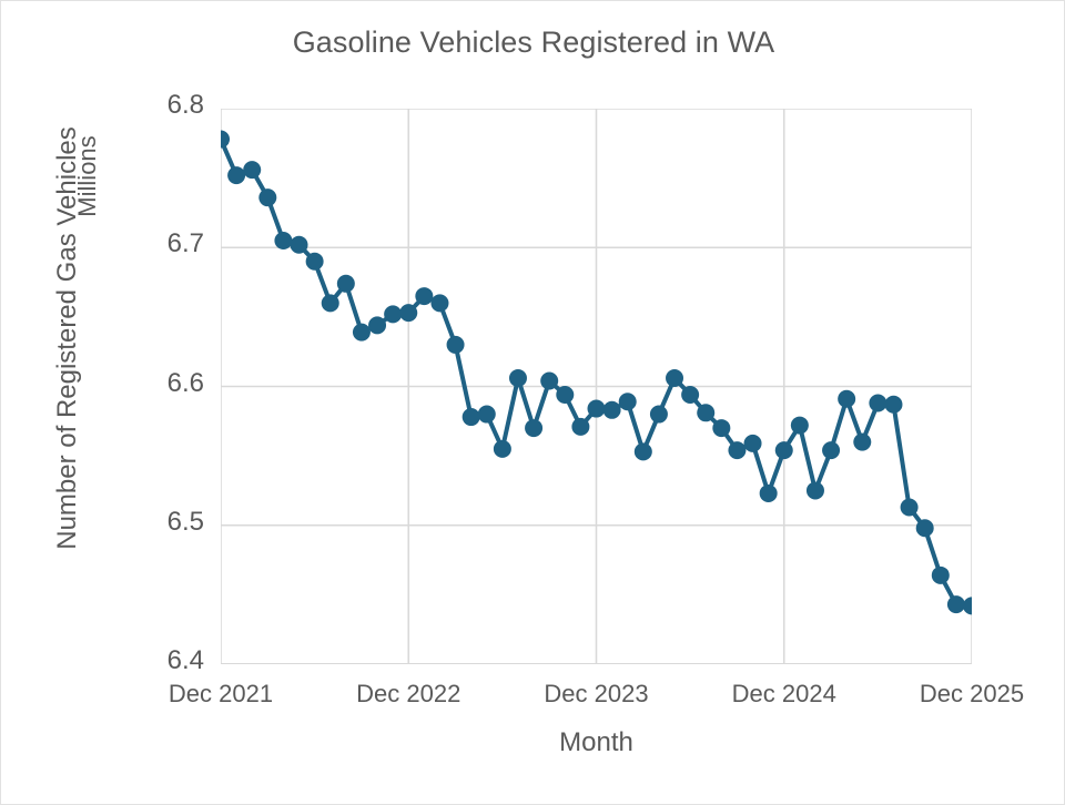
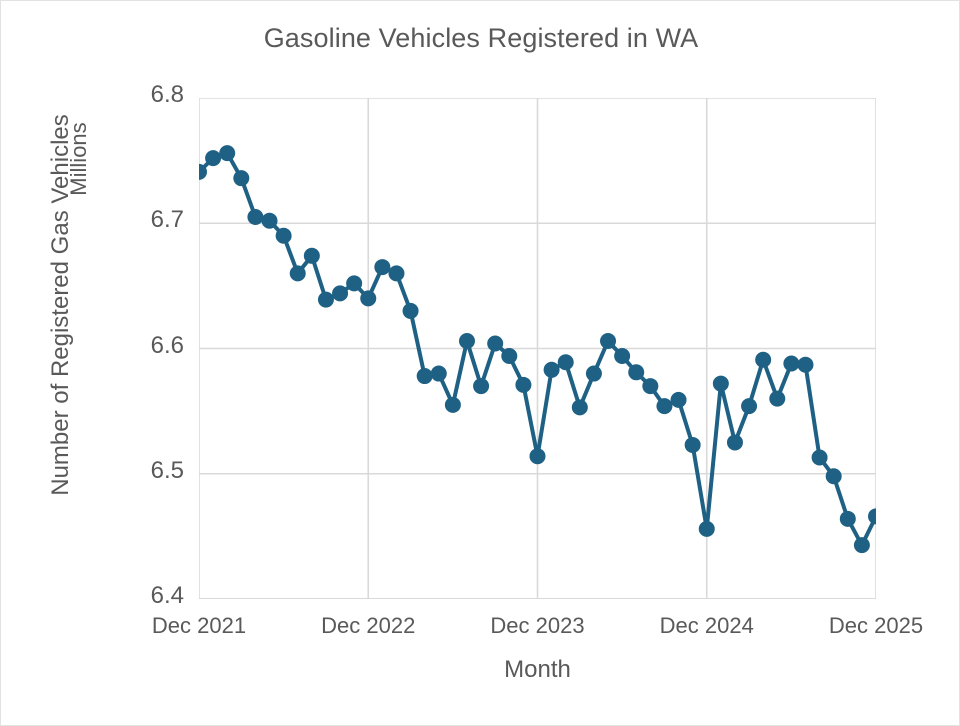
Dec 2021: 6.778 -> 6.741
Dec 2022: 6.653 -> 6.640
Dec 2023: 6.584 -> 6.514
Dec 2024: 6.554 -> 6.456
Dec 2025: 6.442 -> 6.466
